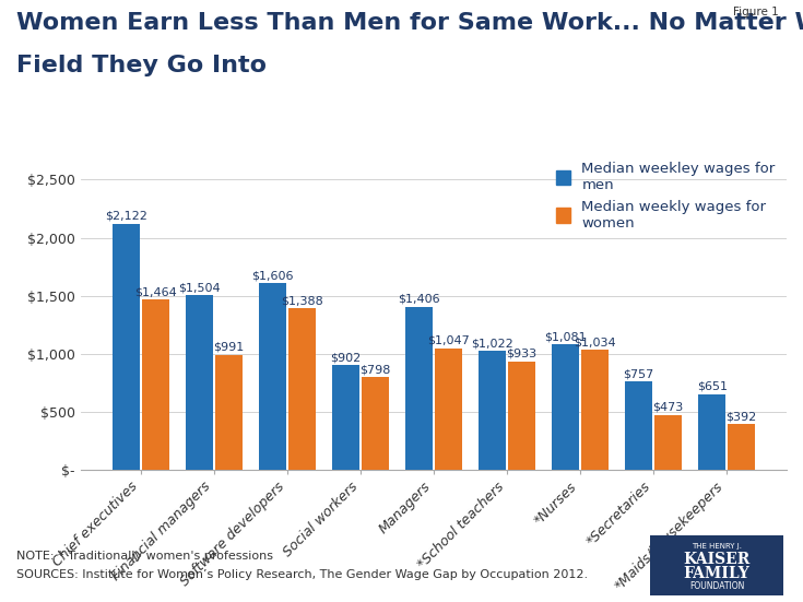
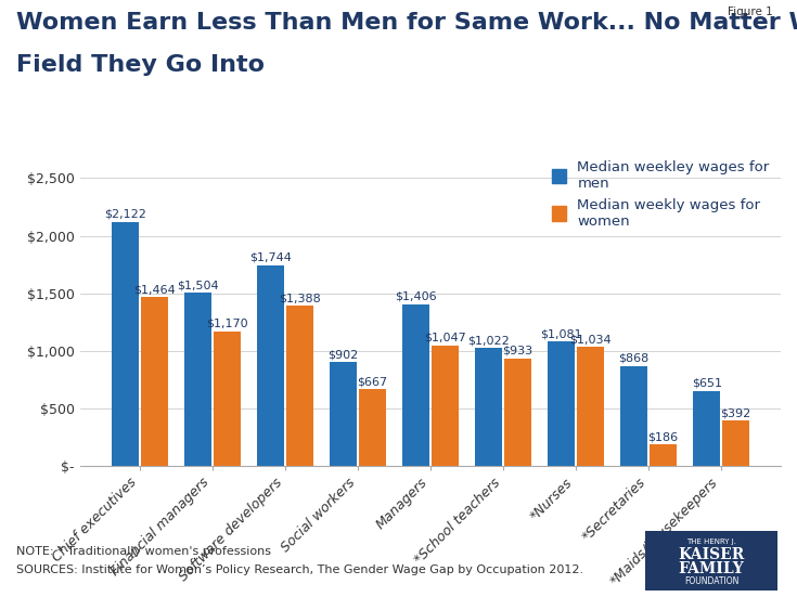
Median weekly wages for women/Financial managers: $991 -> $1,170
Median weekley wages for men/Software developers: $1,606 -> $1,744
Median weekly wages for women/Social workers: $798 -> $667
Median weekley wages for men/*Secretaries: $757 -> $868
Median weekly wages for women/*Secretaries: $473 -> $186
